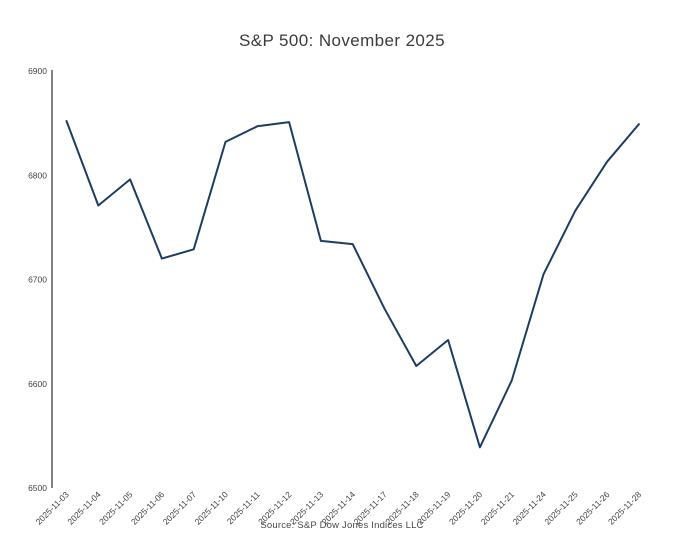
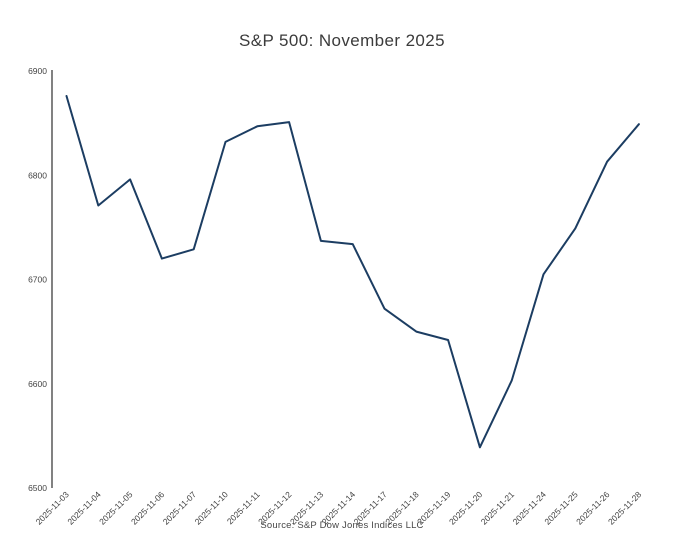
2025-11-03: 6852 -> 6876
2025-11-18: 6617 -> 6650
2025-11-25: 6766 -> 6749
